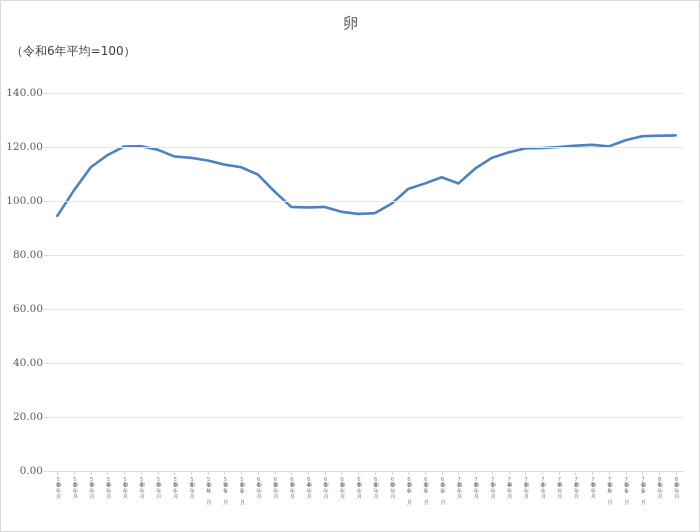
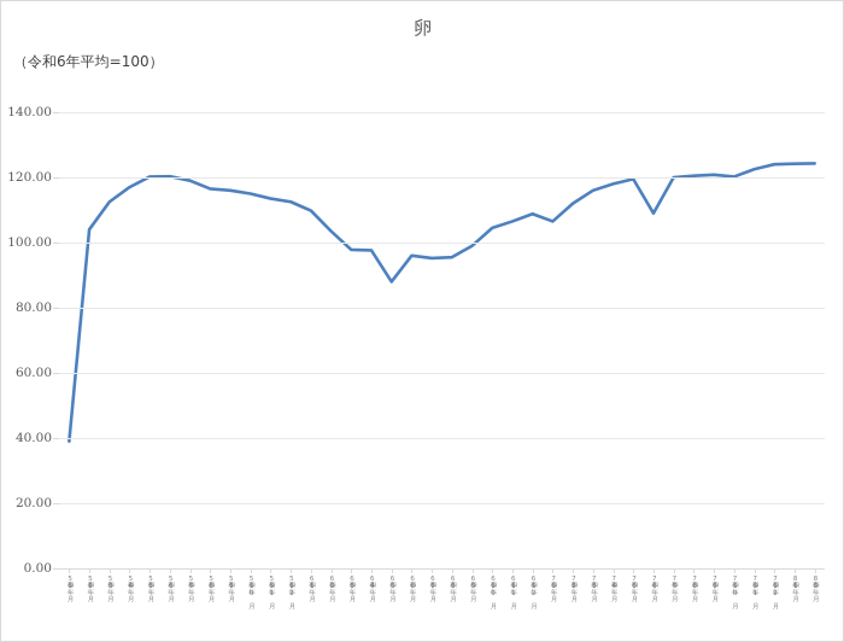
令和5年1月: 94 -> 39
令和6年5月: 98 -> 88
令和7年6月: 120 -> 109
